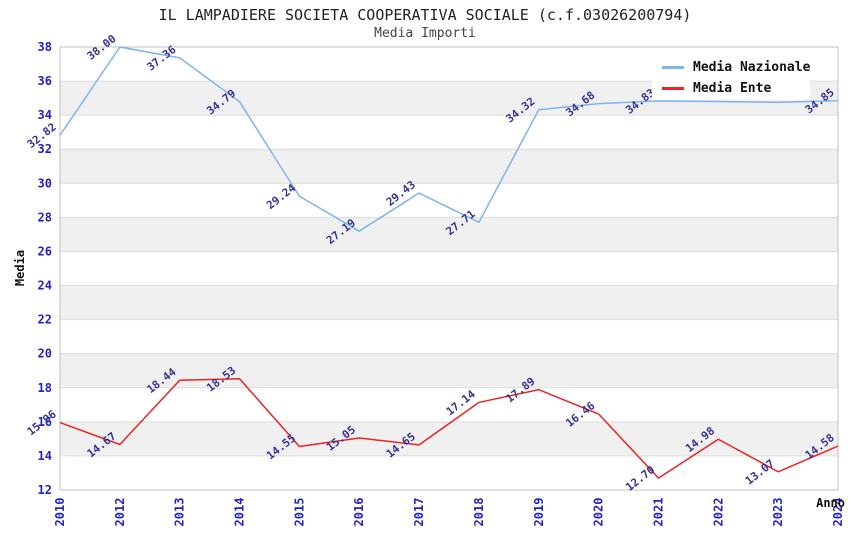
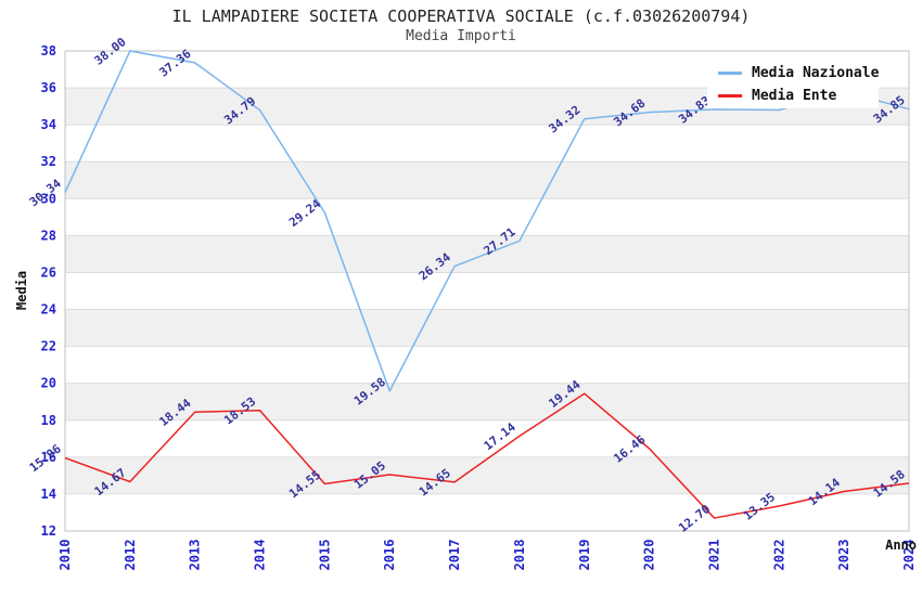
Media Nazionale/2010: 32.82 -> 30.34
Media Nazionale/2016: 27.19 -> 19.58
Media Nazionale/2017: 29.43 -> 26.34
Media Ente/2019: 17.89 -> 19.44
Media Ente/2022: 14.98 -> 13.35
Media Nazionale/2023: 34.8 -> 35.8
Media Ente/2023: 13.07 -> 14.14
